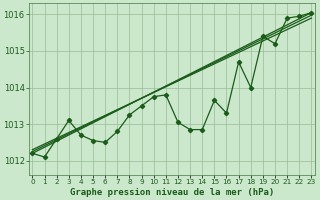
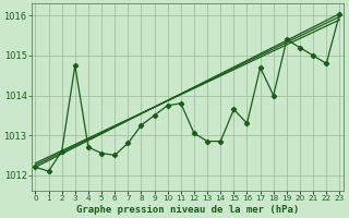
3: 1013.10 -> 1014.75
21: 1015.90 -> 1015.00
22: 1015.95 -> 1014.80
